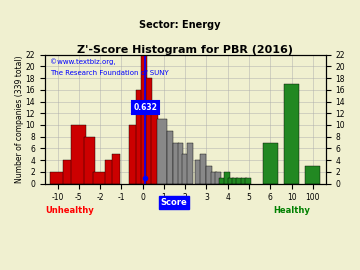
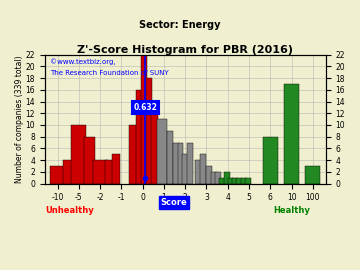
-10: 2 -> 3
-2: 2 -> 4
6: 7 -> 8
